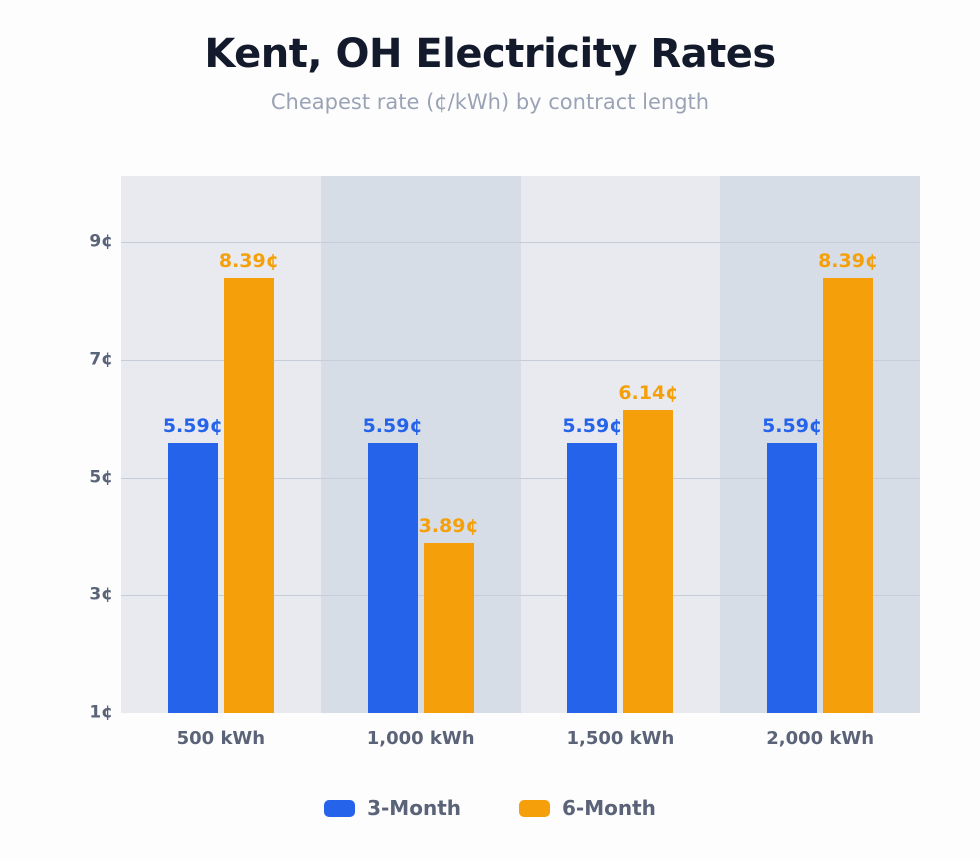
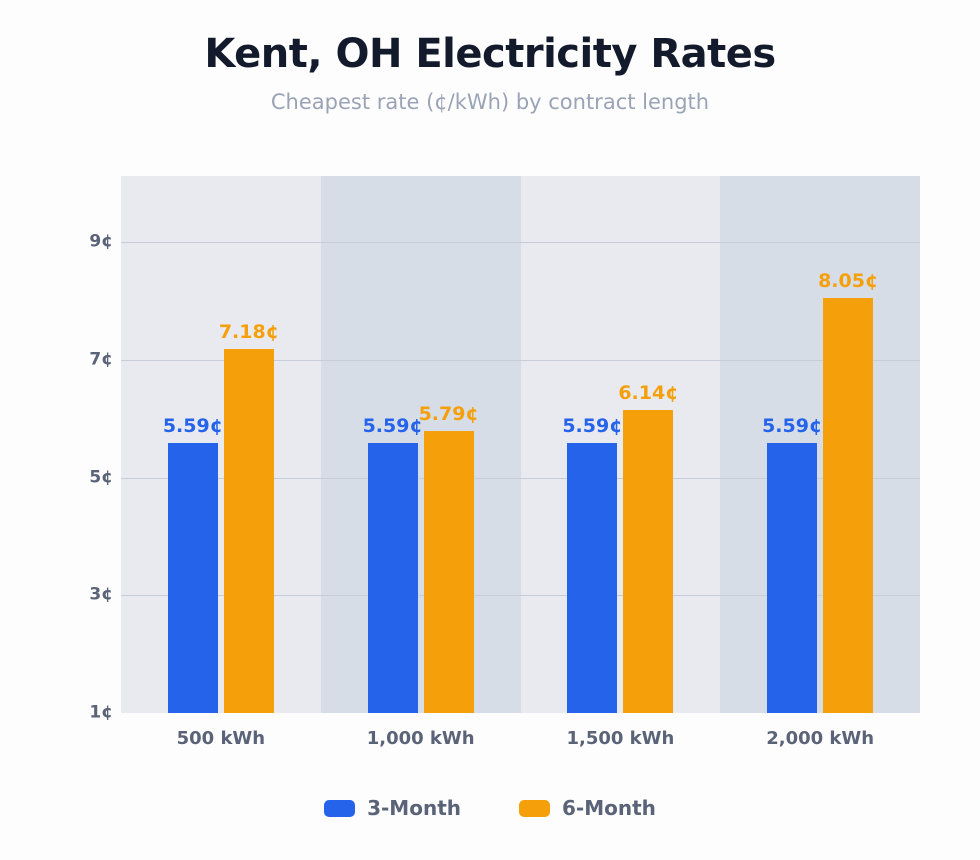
6-Month/500 kWh: 8.39 -> 7.18
6-Month/1,000 kWh: 3.89 -> 5.79
6-Month/2,000 kWh: 8.39 -> 8.05
